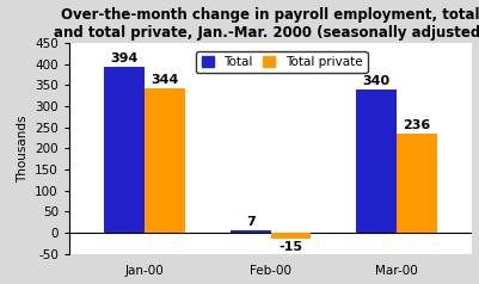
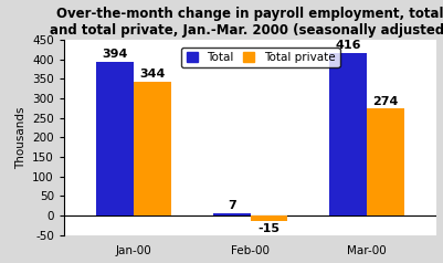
Total/Mar-00: 340 -> 416
Total private/Mar-00: 236 -> 274
